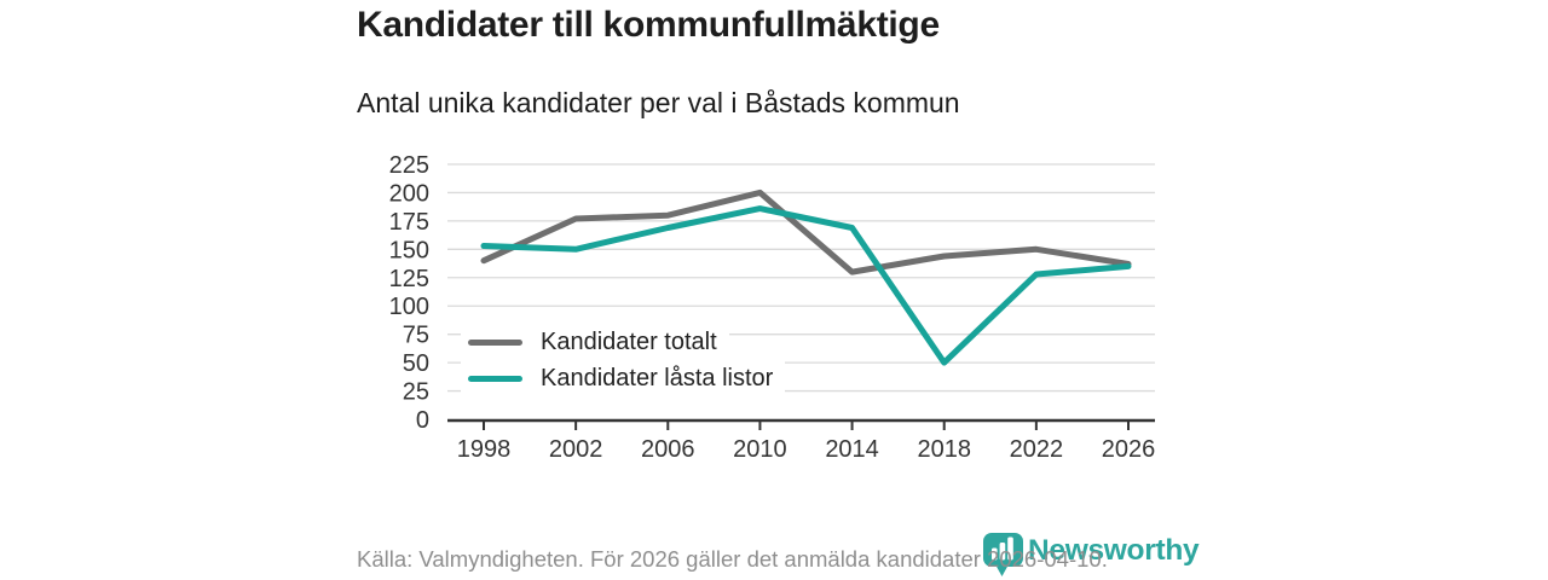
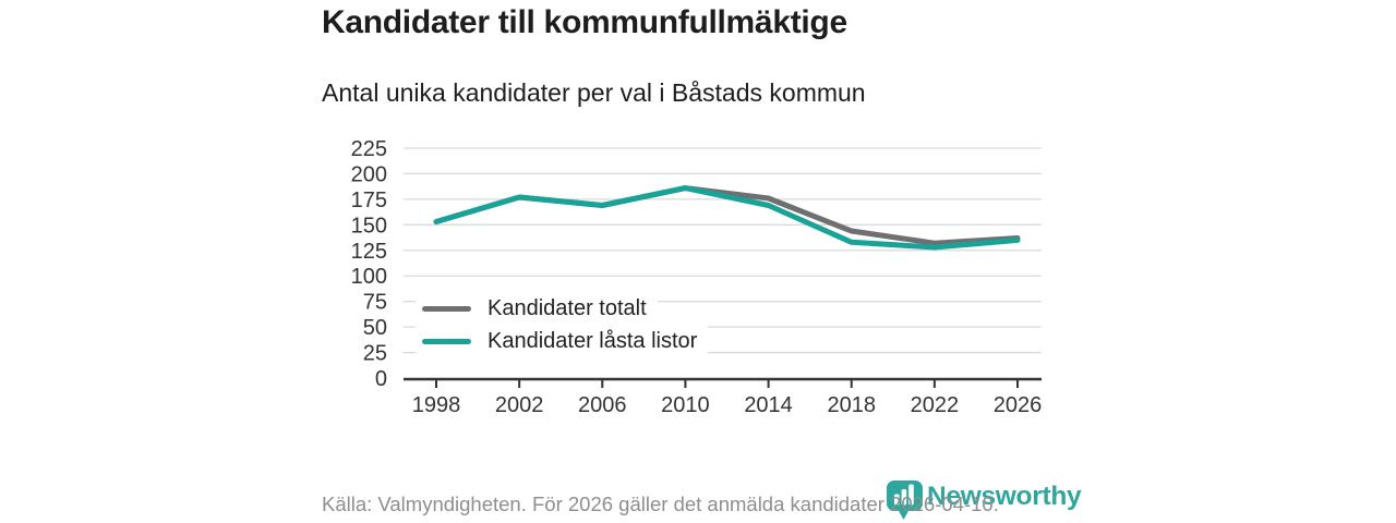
Kandidater totalt/1998: 140 -> 150
Kandidater låsta listor/2002: 150 -> 180
Kandidater totalt/2006: 180 -> 170
Kandidater totalt/2010: 200 -> 190
Kandidater totalt/2014: 130 -> 180
Kandidater låsta listor/2018: 50 -> 130
Kandidater totalt/2022: 150 -> 130
